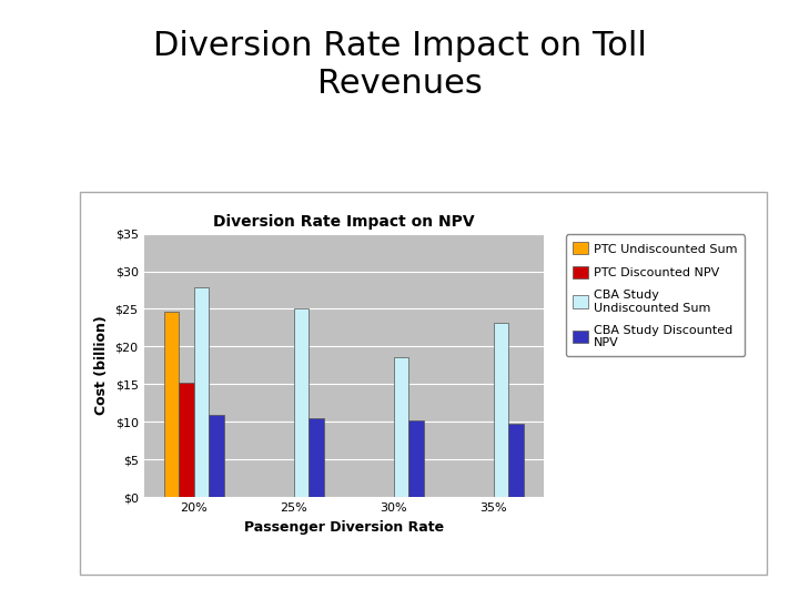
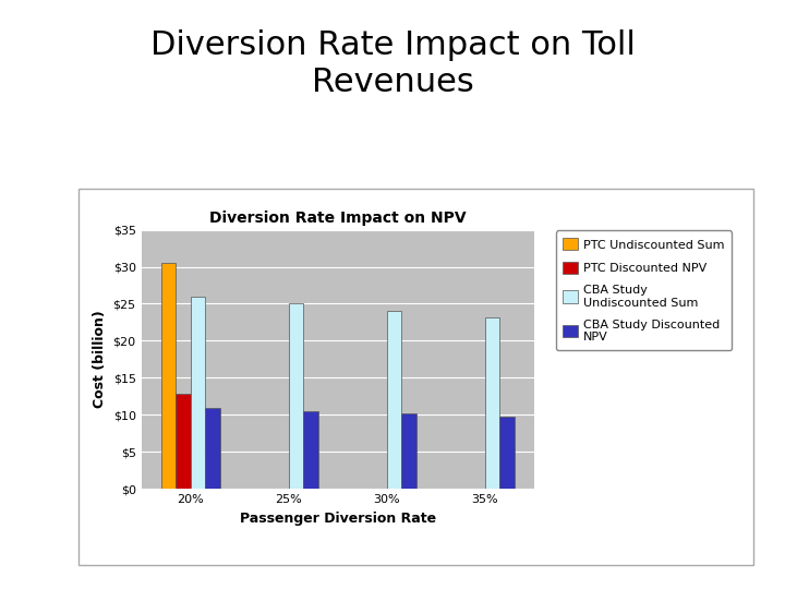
PTC Undiscounted Sum/20%: $24.6 -> $30.5
PTC Discounted NPV/20%: $15.2 -> $12.8
CBA Study Undiscounted Sum/20%: $27.8 -> $26.0
CBA Study Undiscounted Sum/30%: $18.6 -> $24.0
